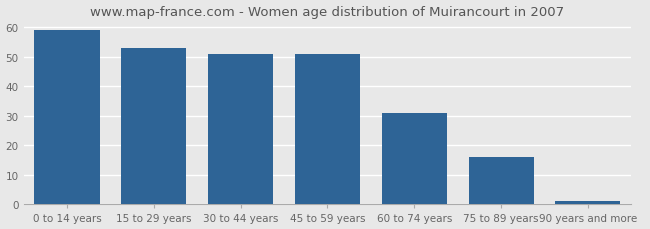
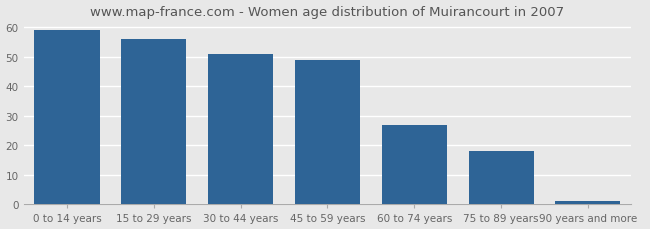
15 to 29 years: 53 -> 56
45 to 59 years: 51 -> 49
60 to 74 years: 31 -> 27
75 to 89 years: 16 -> 18
